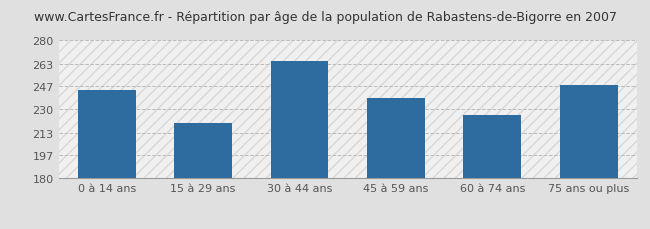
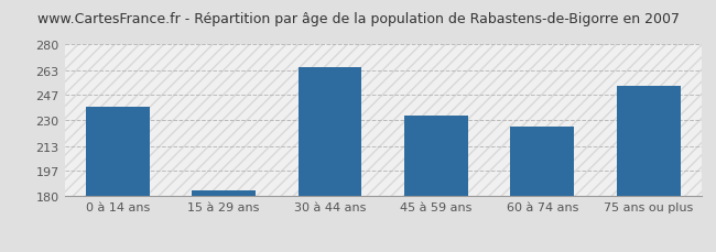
0 à 14 ans: 244 -> 239
15 à 29 ans: 220 -> 184
45 à 59 ans: 238 -> 233
75 ans ou plus: 248 -> 253
